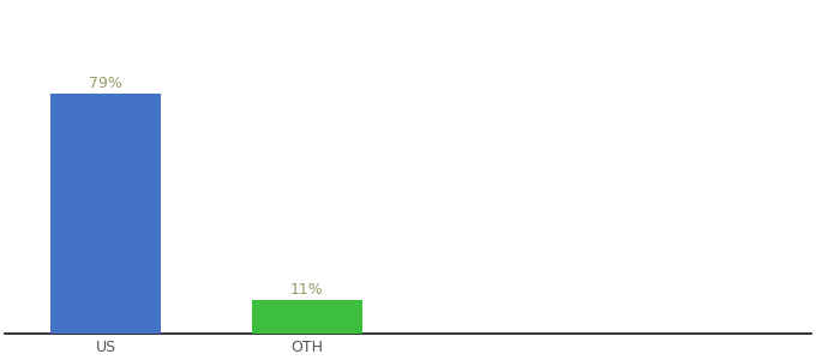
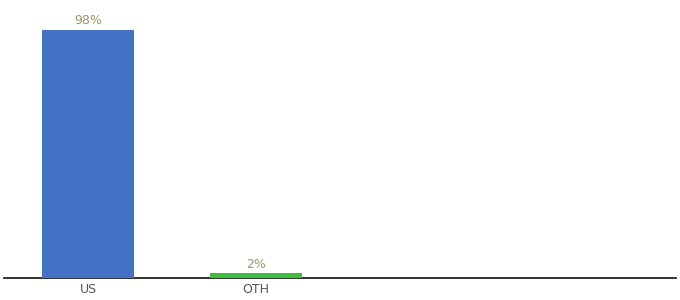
US: 79% -> 98%
OTH: 11% -> 2%
